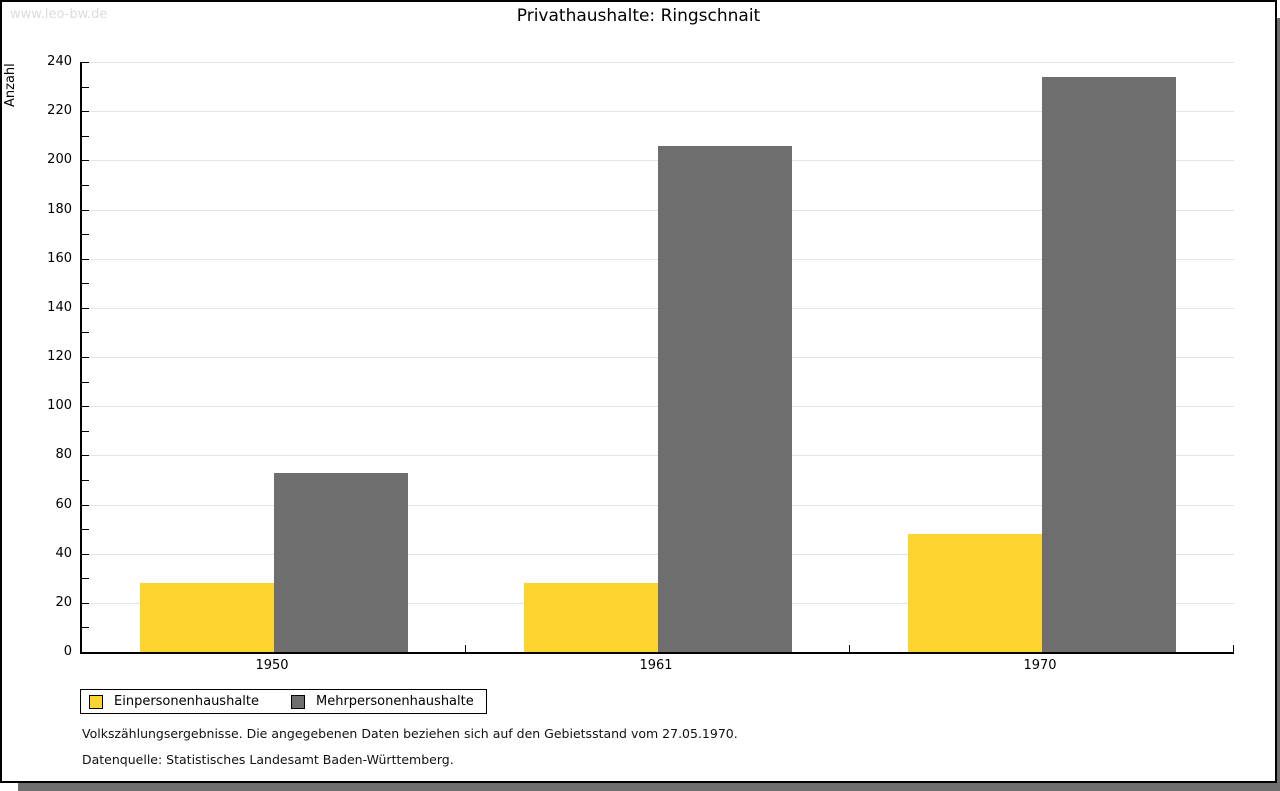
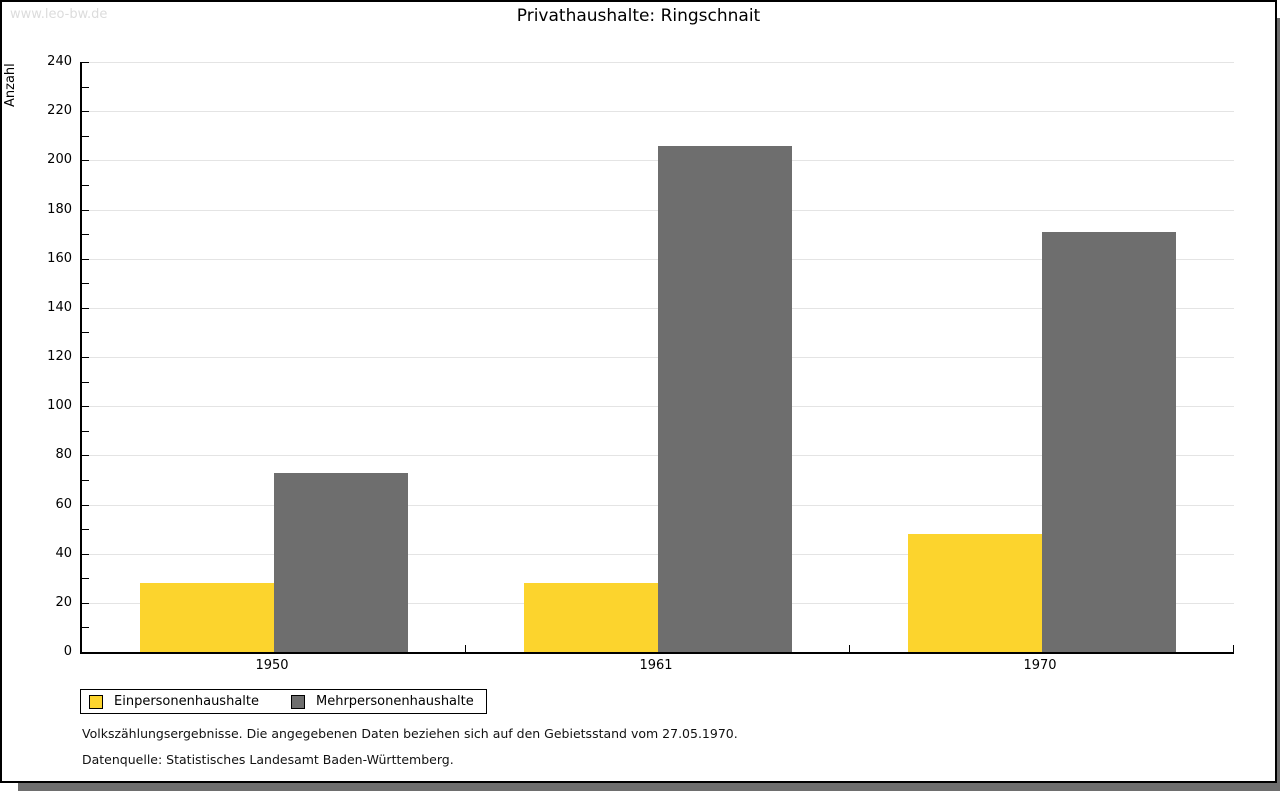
Mehrpersonenhaushalte/1970: 234 -> 171
